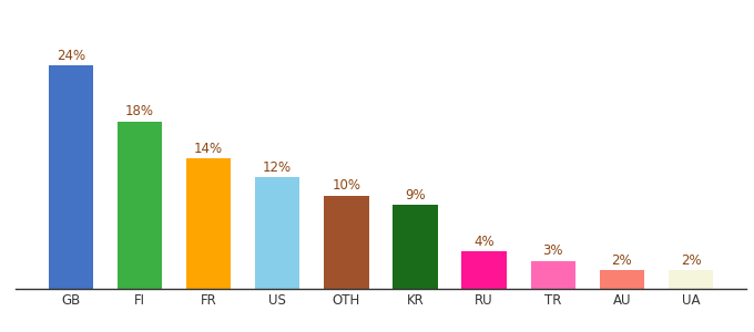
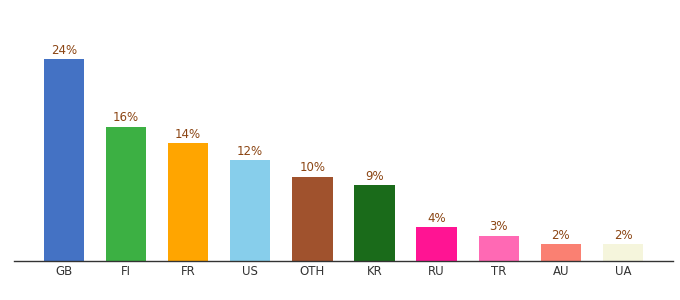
FI: 18% -> 16%
